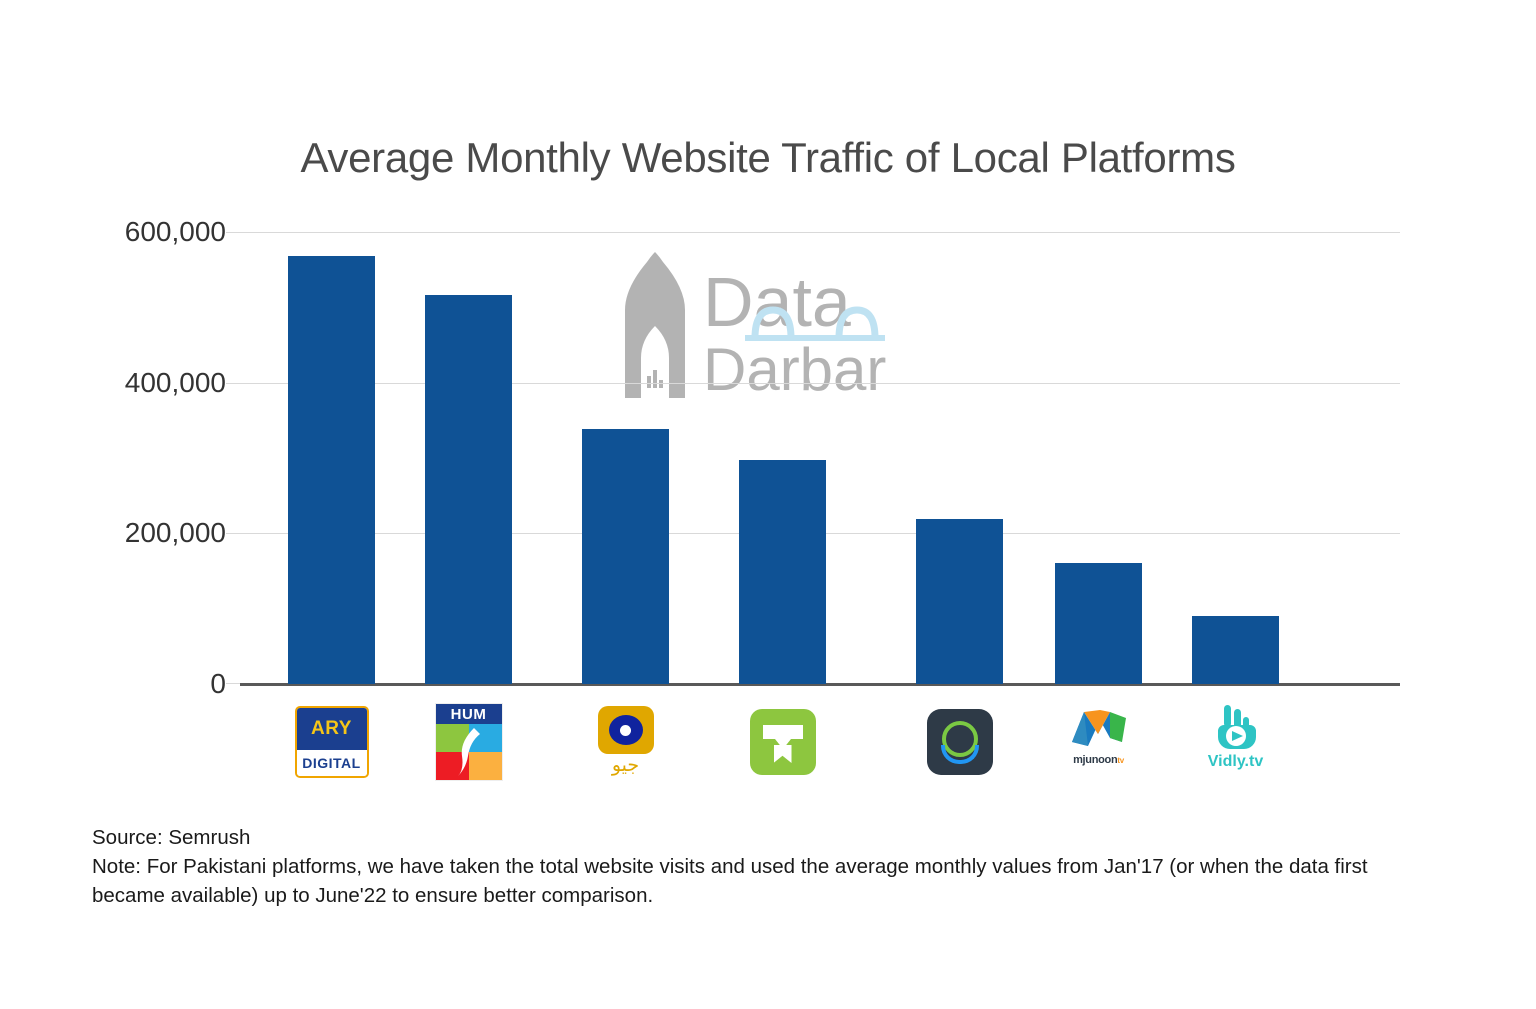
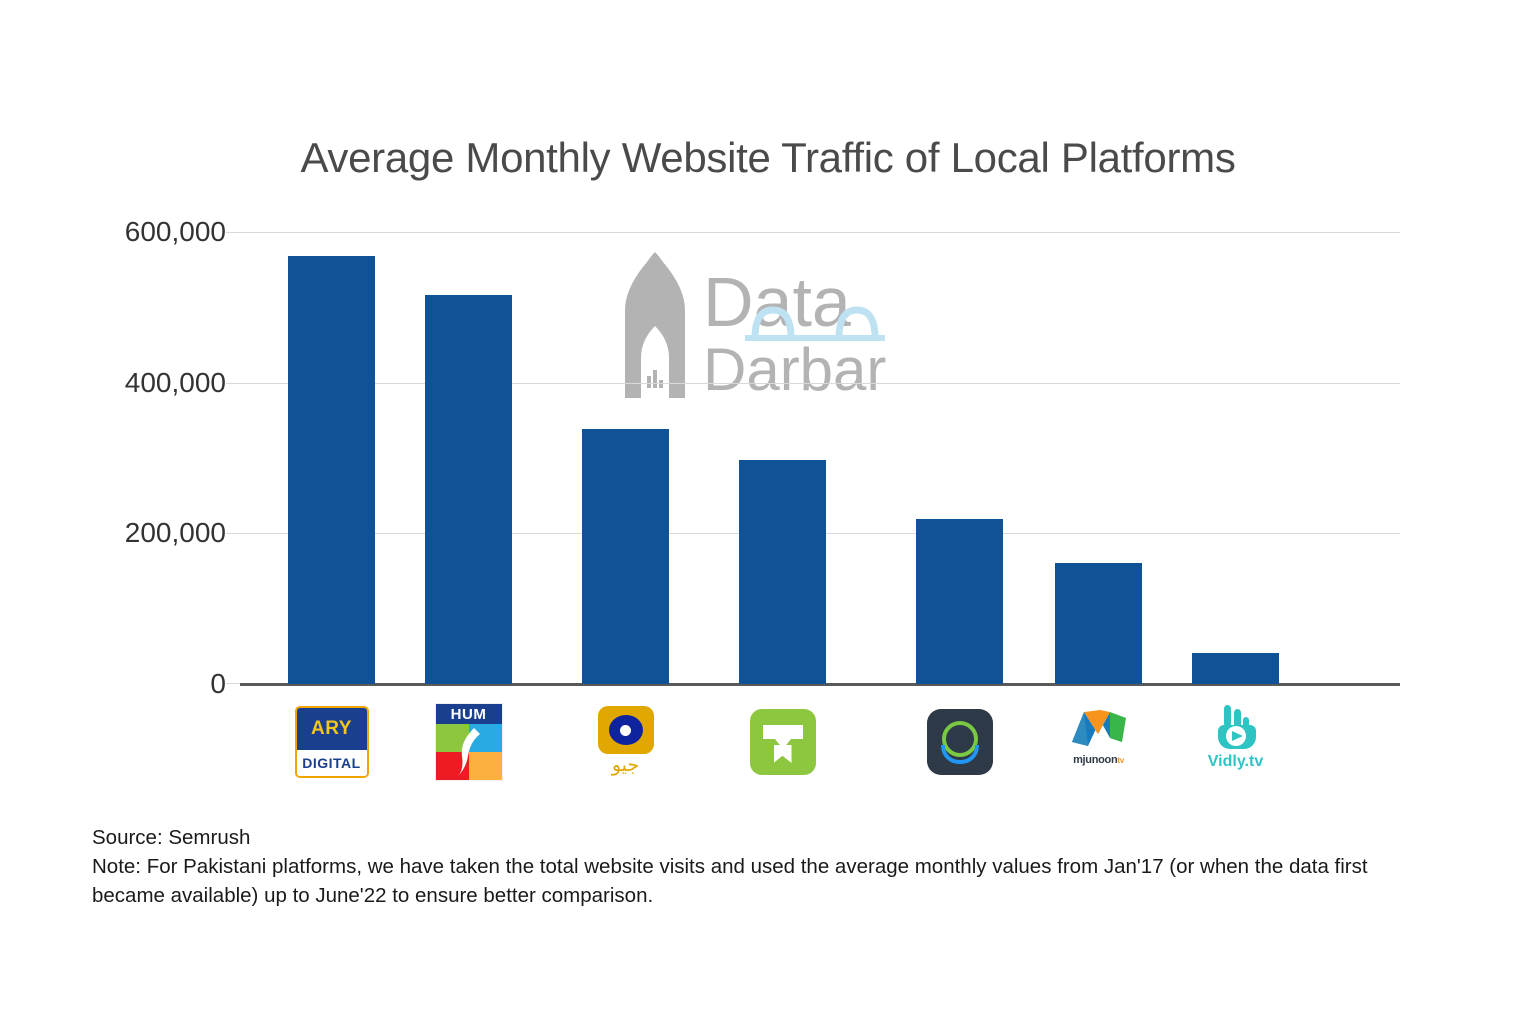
Vidly.tv: 90000 -> 40000
